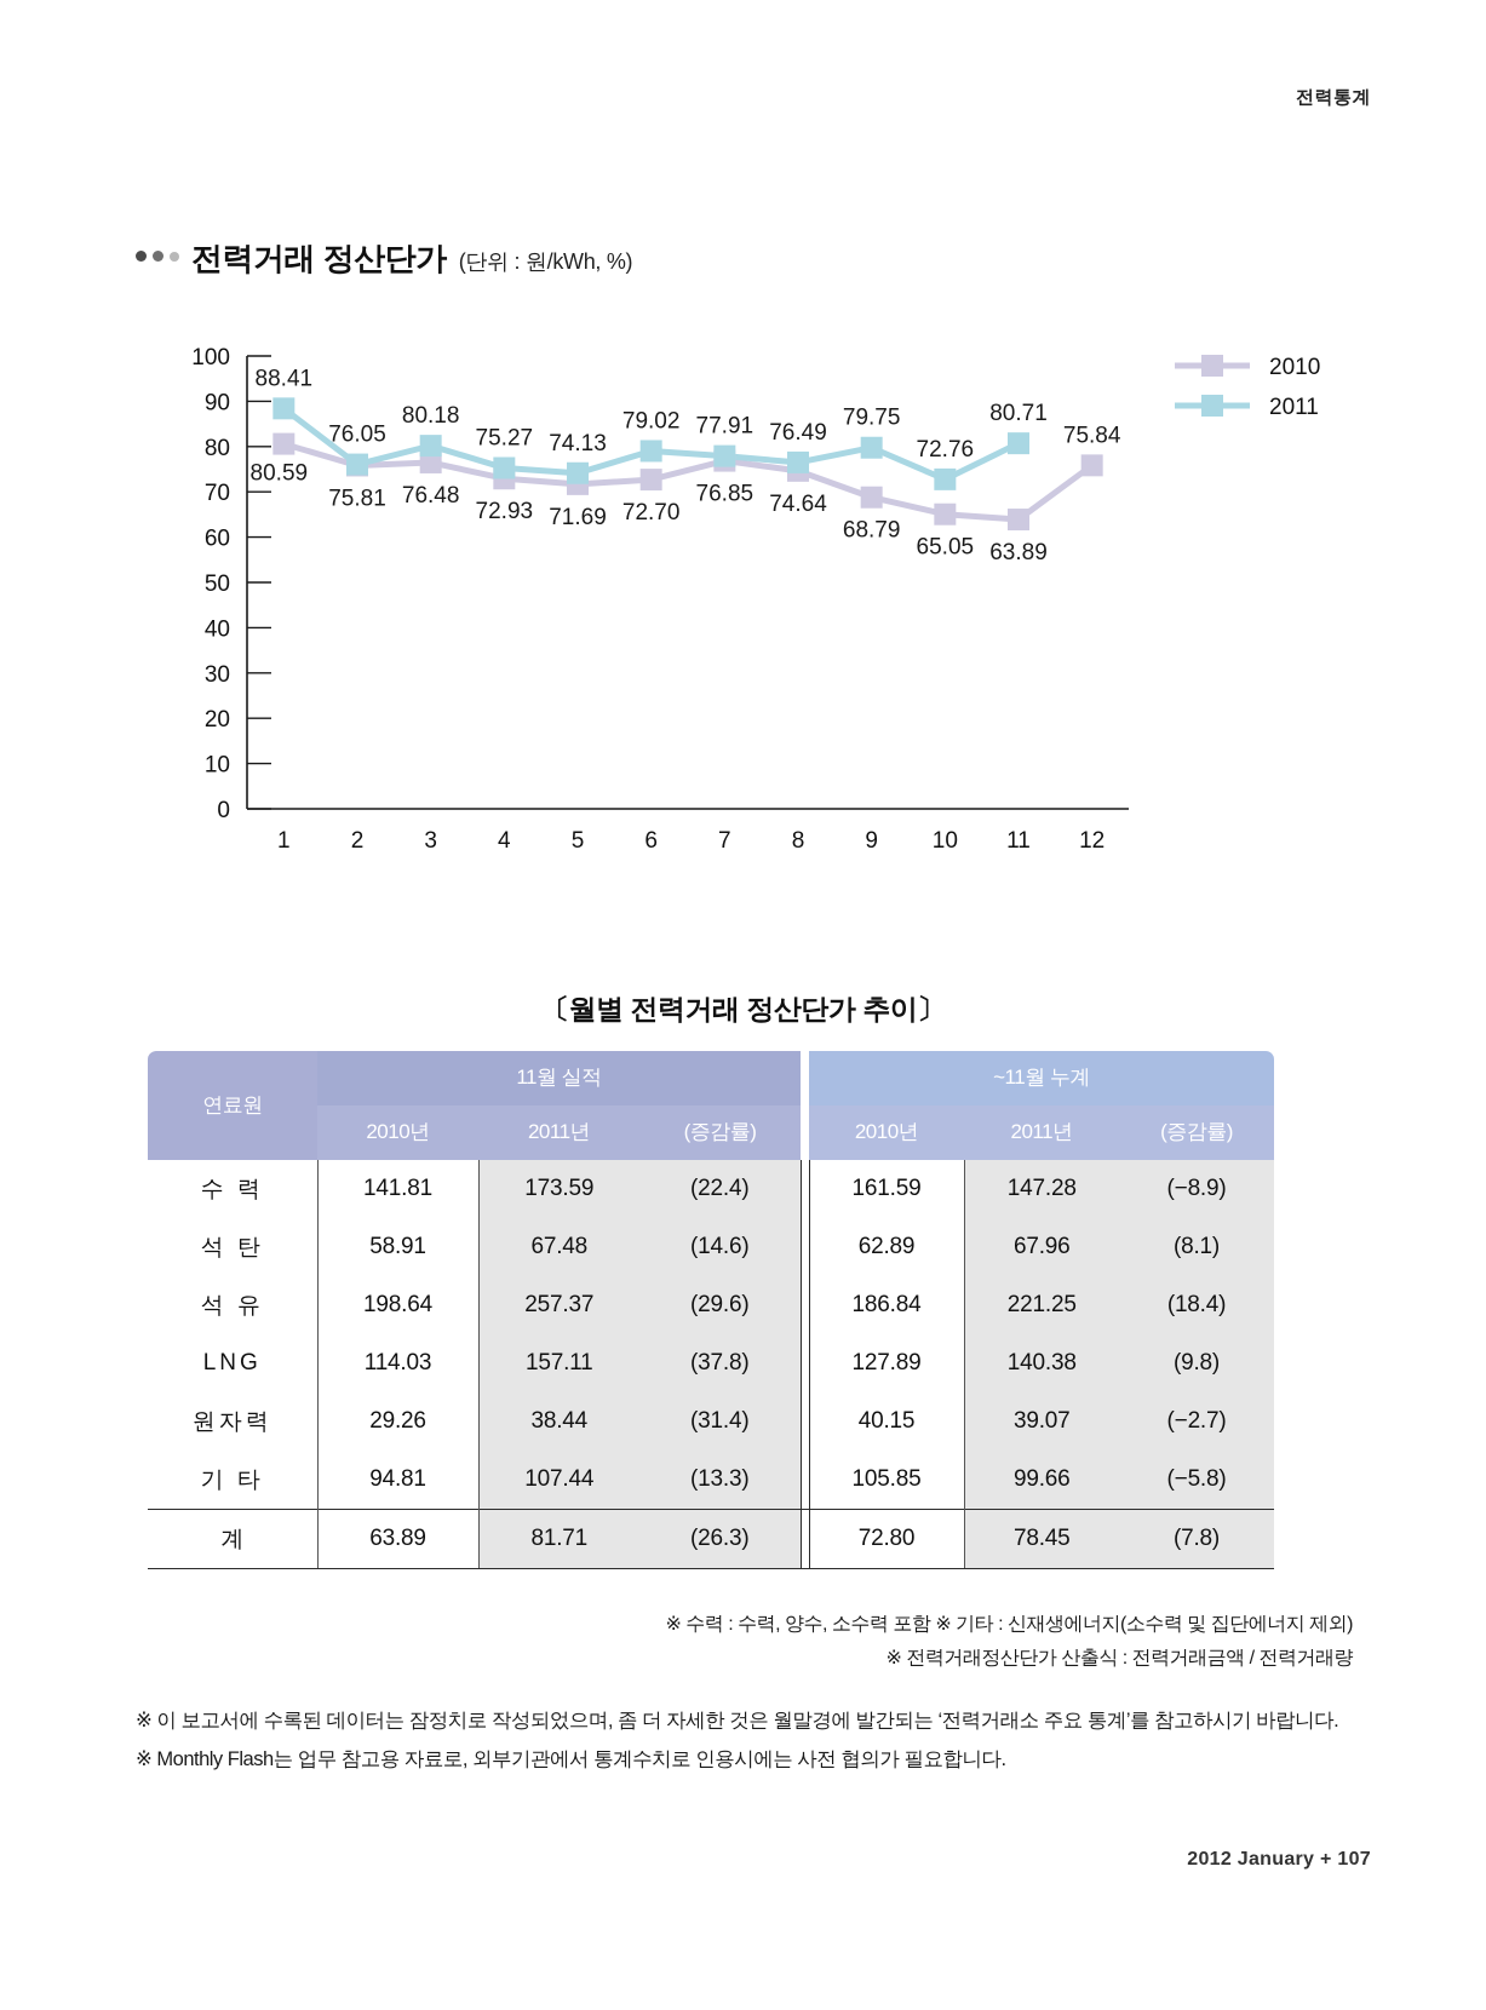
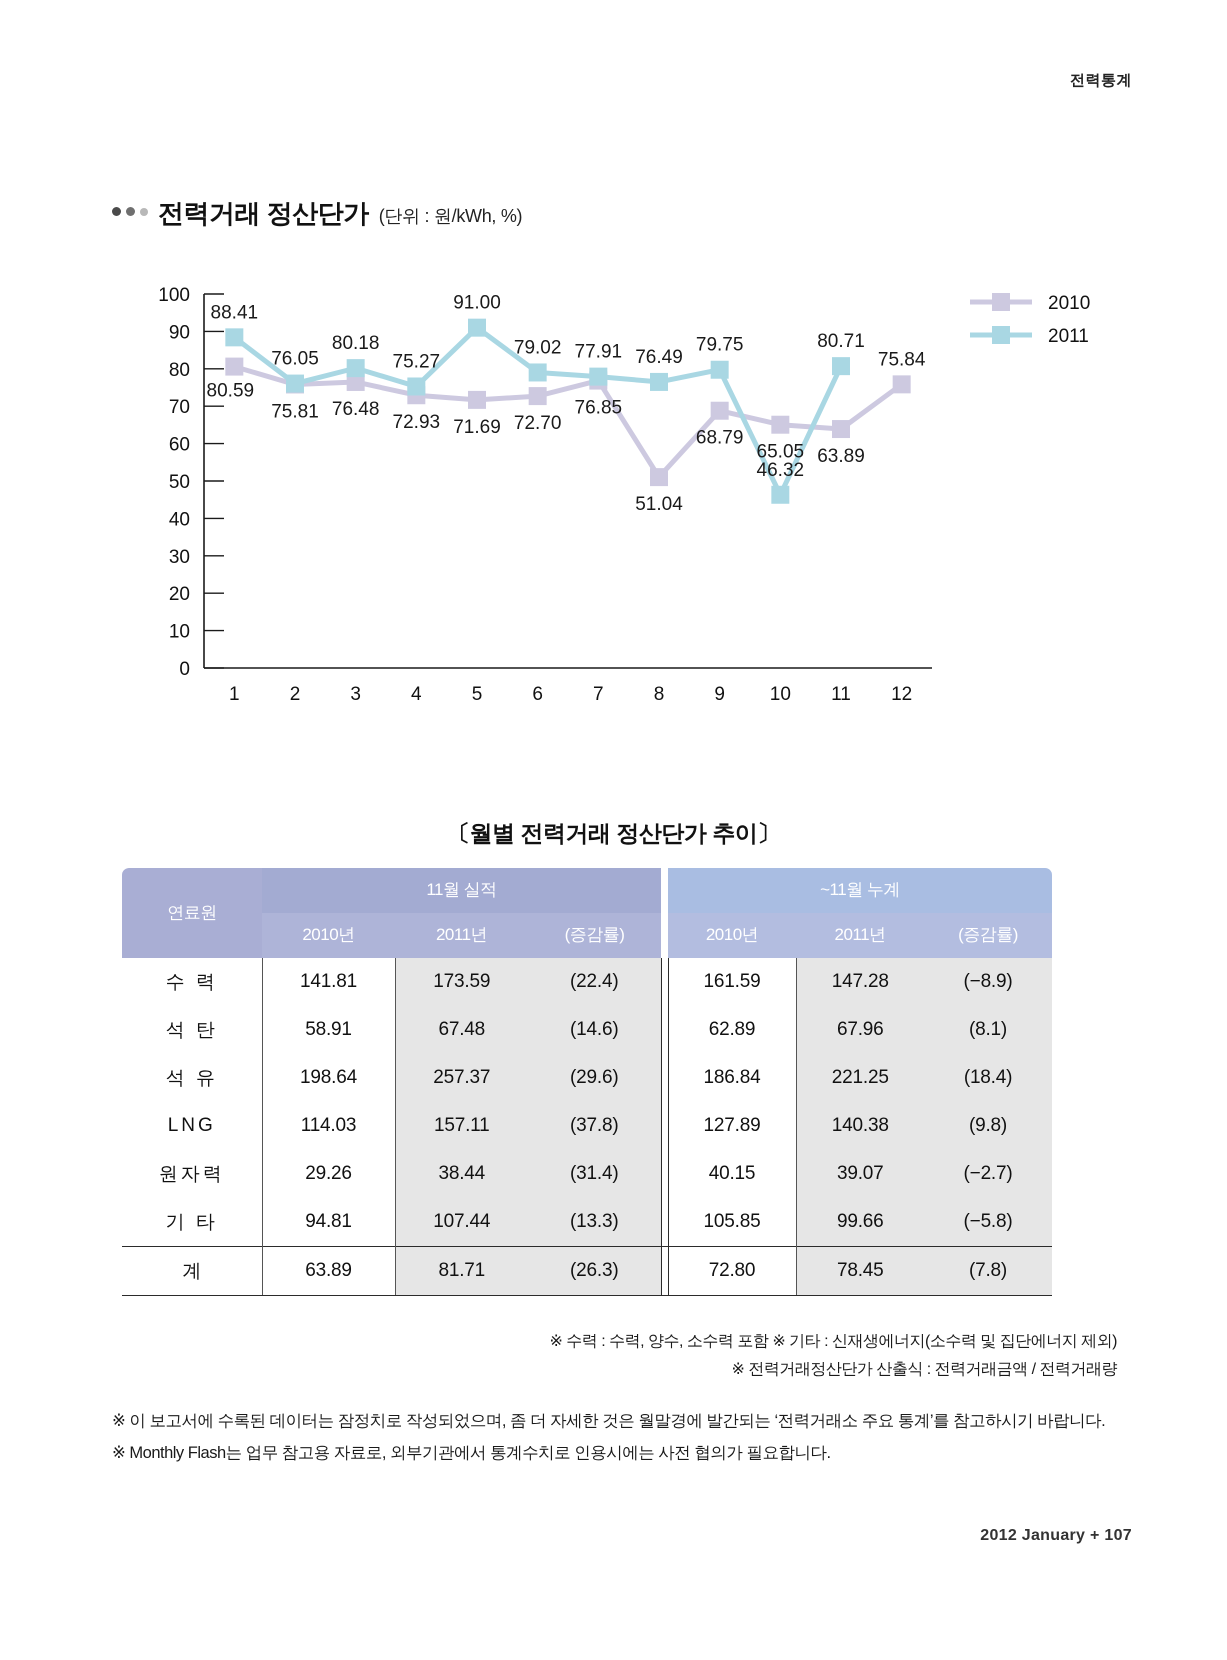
2011/5: 74.13 -> 91.00
2010/8: 74.64 -> 51.04
2011/10: 72.76 -> 46.32
